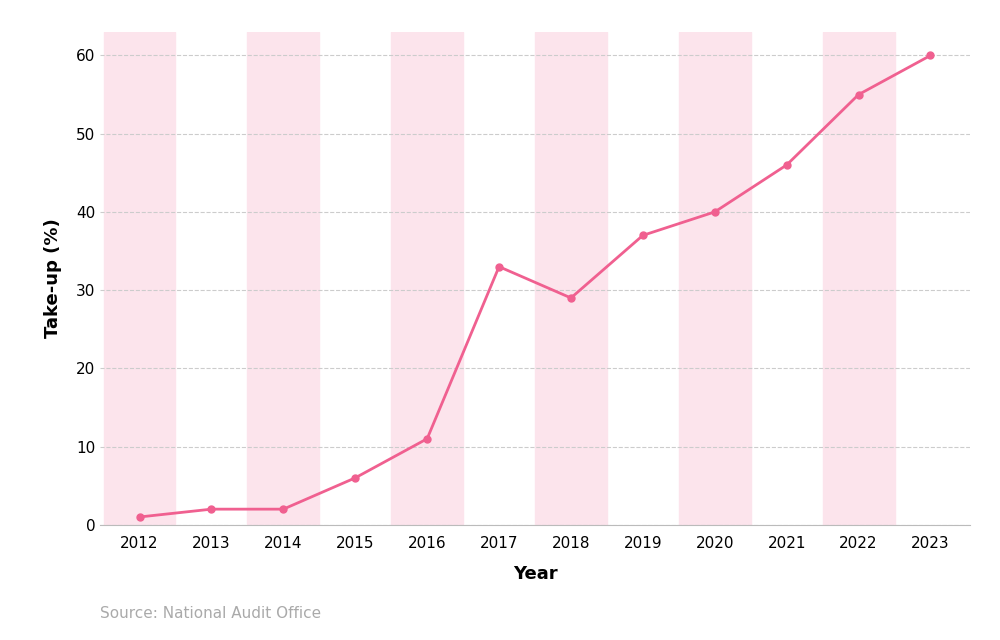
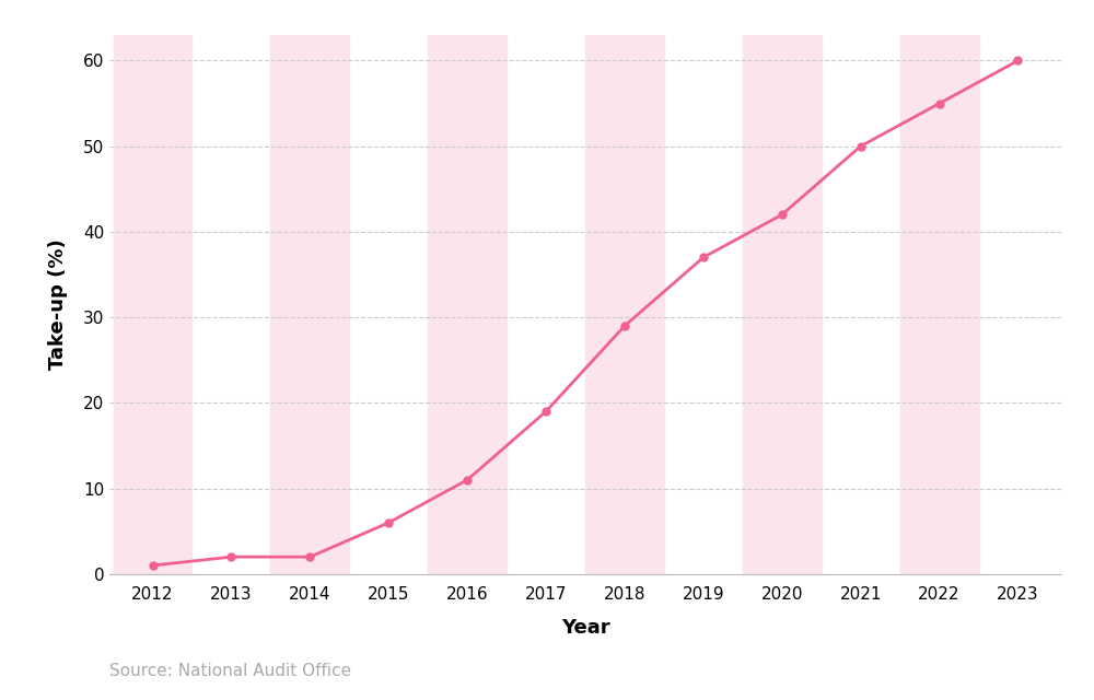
2017: 33 -> 19
2020: 40 -> 42
2021: 46 -> 50
